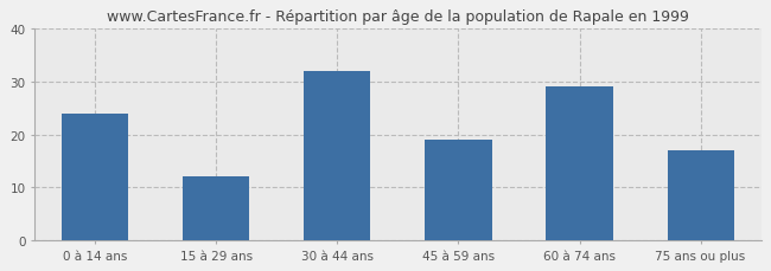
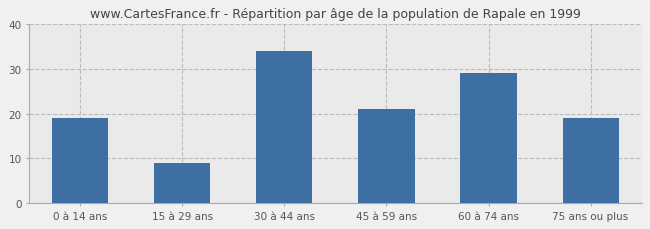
0 à 14 ans: 24 -> 19
15 à 29 ans: 12 -> 9
30 à 44 ans: 32 -> 34
45 à 59 ans: 19 -> 21
75 ans ou plus: 17 -> 19
